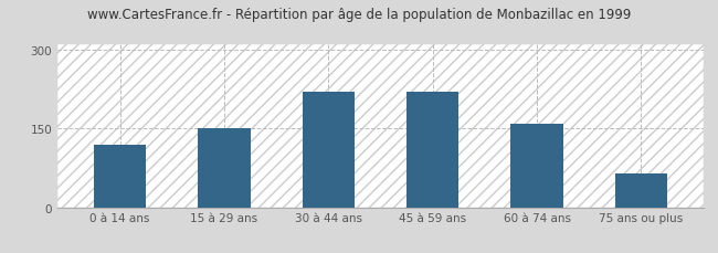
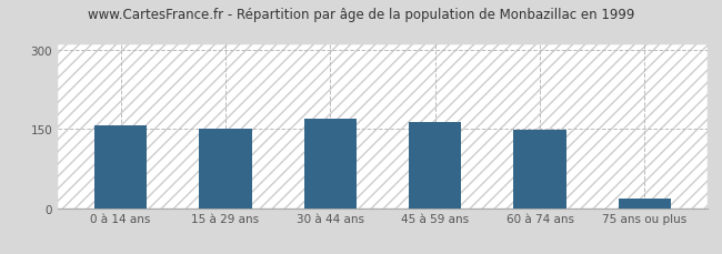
0 à 14 ans: 120 -> 158
30 à 44 ans: 220 -> 170
45 à 59 ans: 220 -> 163
60 à 74 ans: 160 -> 148
75 ans ou plus: 65 -> 19
